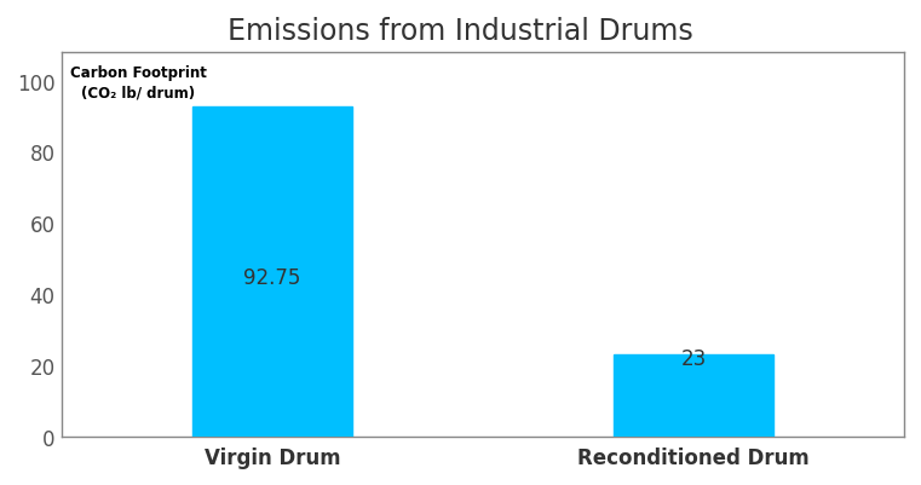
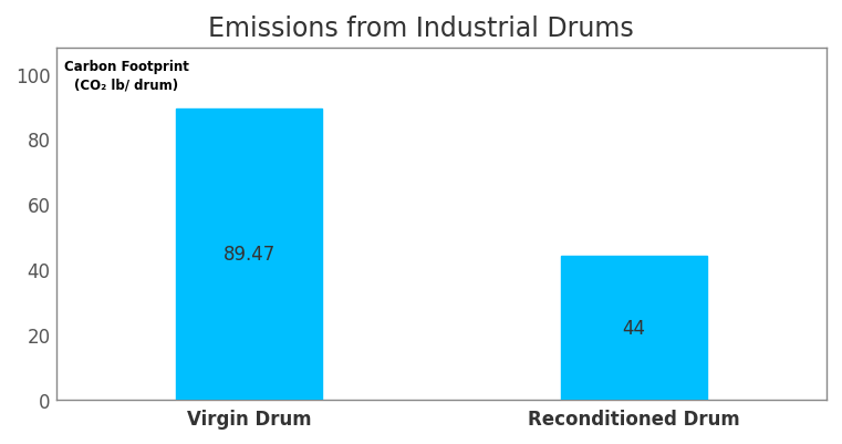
Virgin Drum: 92.75 -> 89.47
Reconditioned Drum: 23 -> 44
